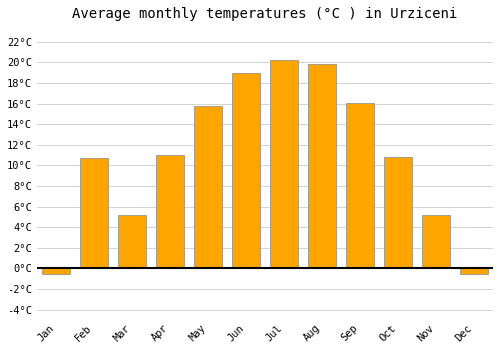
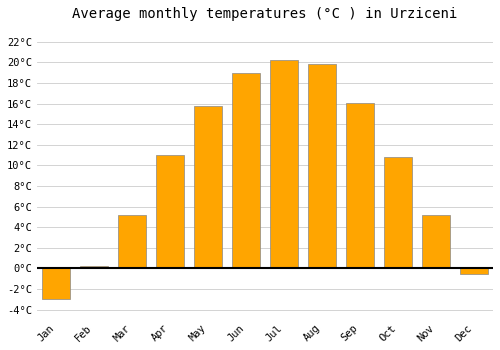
Jan: -0.5°C -> -3.0°C
Feb: 10.7°C -> 0.2°C
